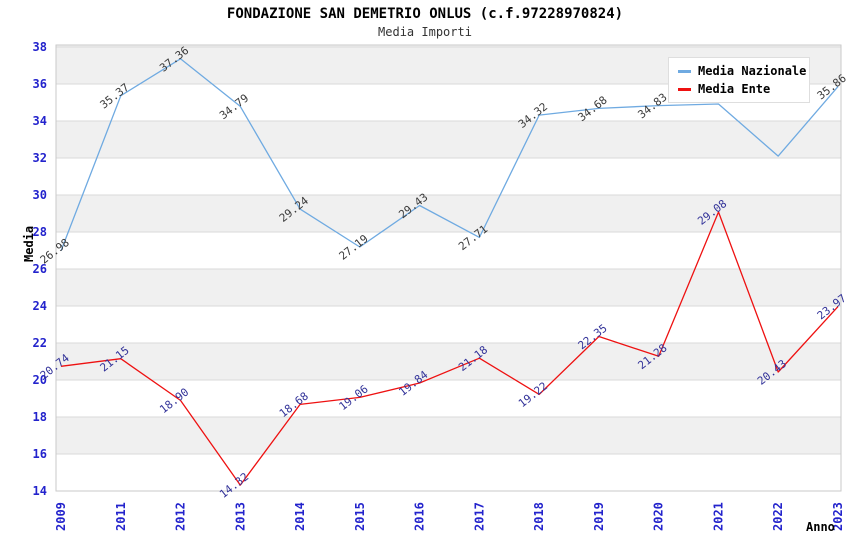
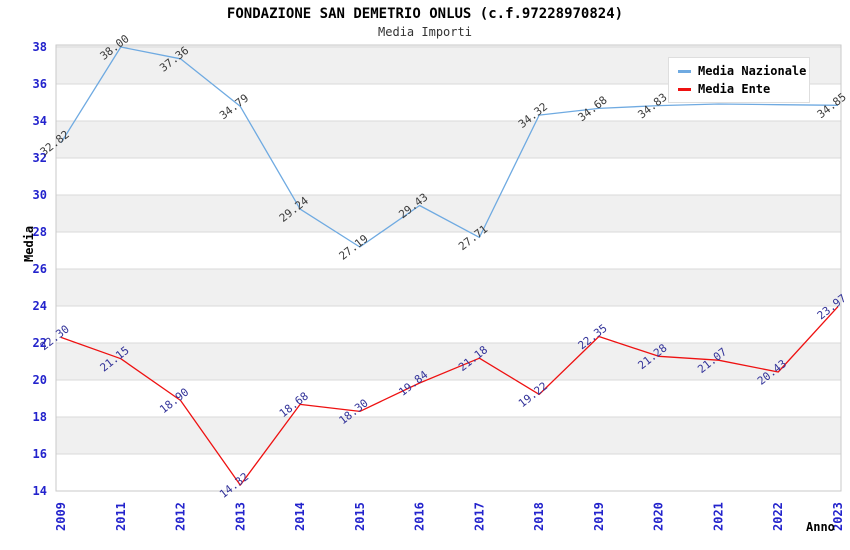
Media Nazionale/2009: 26.98 -> 32.82
Media Ente/2009: 20.74 -> 22.30
Media Nazionale/2011: 35.37 -> 38.00
Media Ente/2015: 19.06 -> 18.30
Media Ente/2021: 29.08 -> 21.07
Media Nazionale/2022: 32.1 -> 34.9
Media Nazionale/2023: 35.86 -> 34.85
